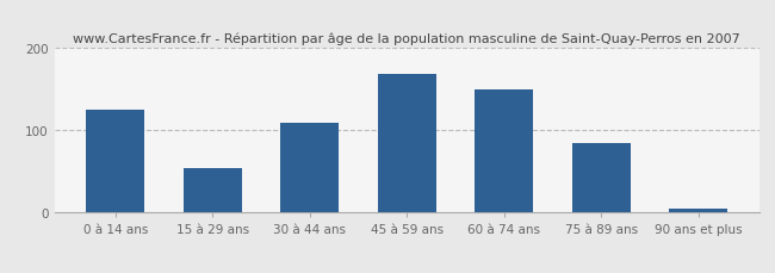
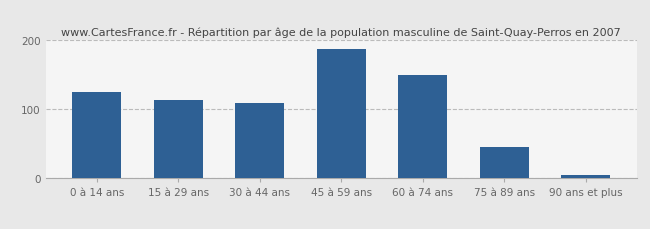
15 à 29 ans: 54 -> 113
45 à 59 ans: 168 -> 188
75 à 89 ans: 84 -> 45
